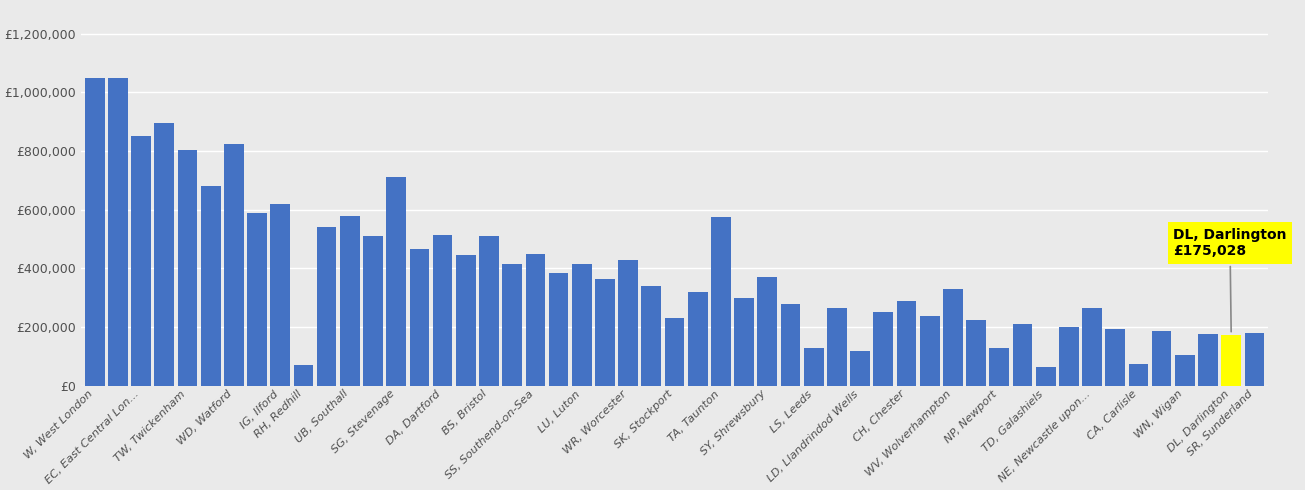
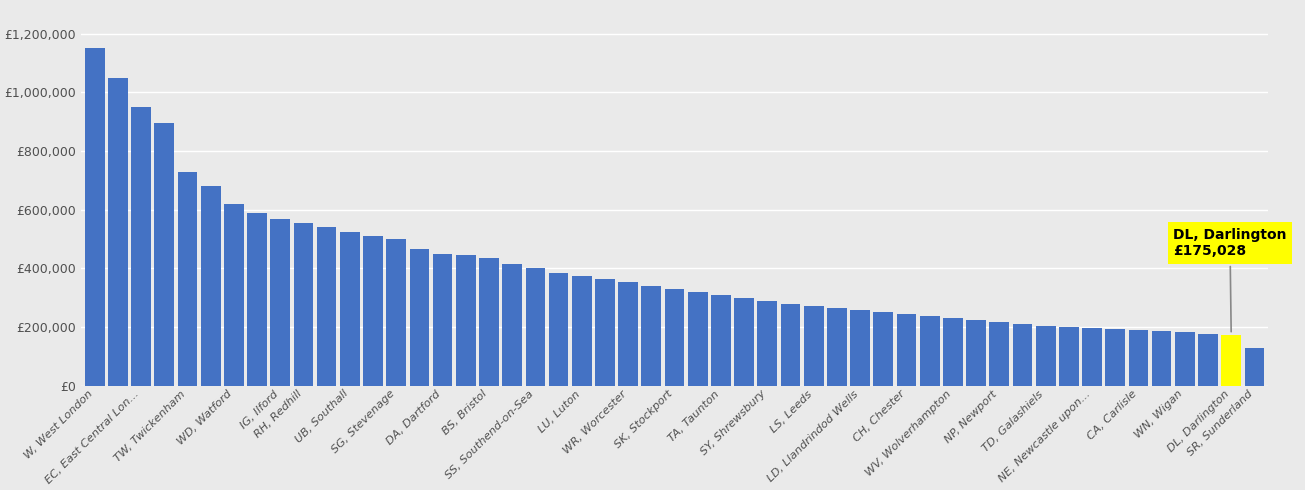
W, West London: £1,050,000 -> £1,150,000
EC, East Central Lon...: £850,000 -> £950,000
TW, Twickenham: £805,000 -> £730,000
WD, Watford: £825,000 -> £620,000
IG, Ilford: £620,000 -> £570,000
RH, Redhill: £70,000 -> £555,000
UB, Southall: £580,000 -> £525,000
SG, Stevenage: £710,000 -> £500,000
DA, Dartford: £515,000 -> £450,000
BS, Bristol: £510,000 -> £435,000
SS, Southend-on-Sea: £450,000 -> £400,000
LU, Luton: £415,000 -> £375,000
WR, Worcester: £430,000 -> £355,000
SK, Stockport: £230,000 -> £330,000
TA, Taunton: £575,000 -> £310,000
SY, Shrewsbury: £370,000 -> £290,000
LS, Leeds: £130,000 -> £272,000
LD, Llandrindod Wells: £120,000 -> £258,000
CH, Chester: £290,000 -> £245,000
WV, Wolverhampton: £330,000 -> £230,000
NP, Newport: £130,000 -> £216,000
TD, Galashiels: £65,000 -> £205,000
NE, Newcastle upon...: £265,000 -> £198,000
CA, Carlisle: £75,000 -> £192,000
WN, Wigan: £105,000 -> £183,000
SR, Sunderland: £180,000 -> £130,000
